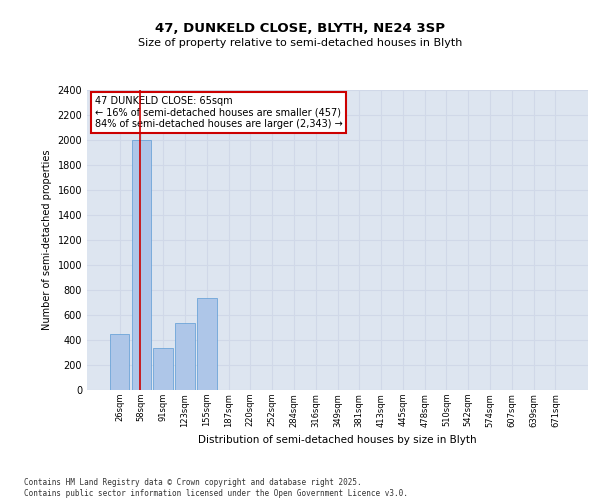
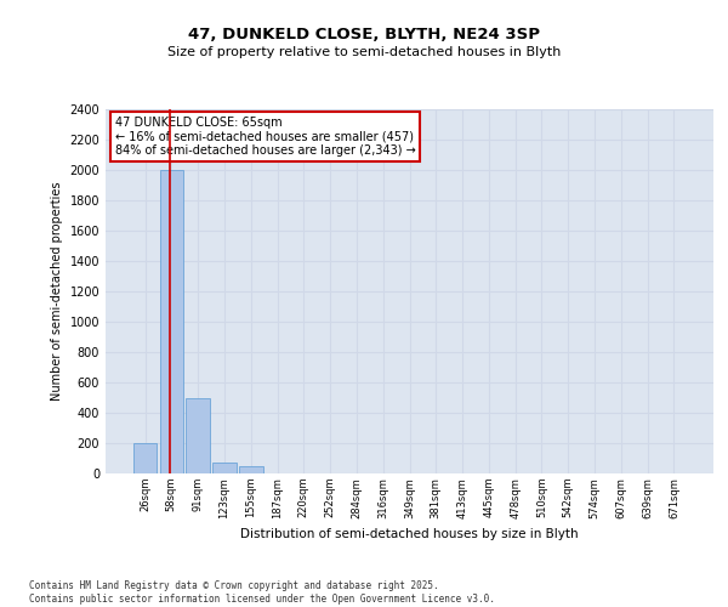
26sqm: 450 -> 200
91sqm: 340 -> 500
123sqm: 540 -> 80
155sqm: 740 -> 50
